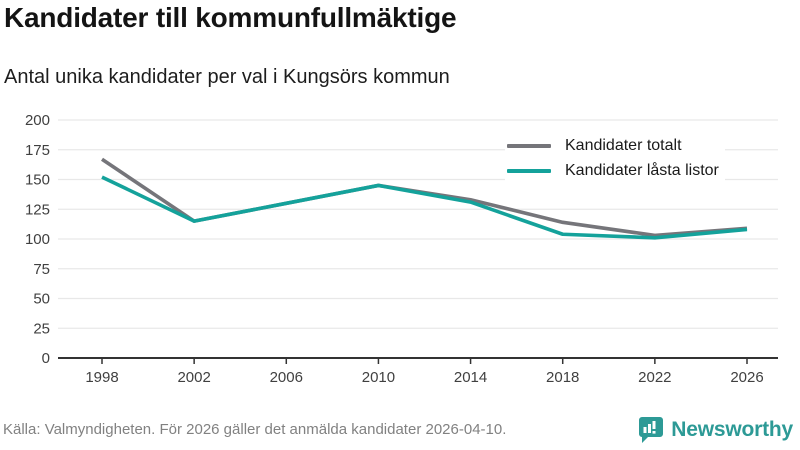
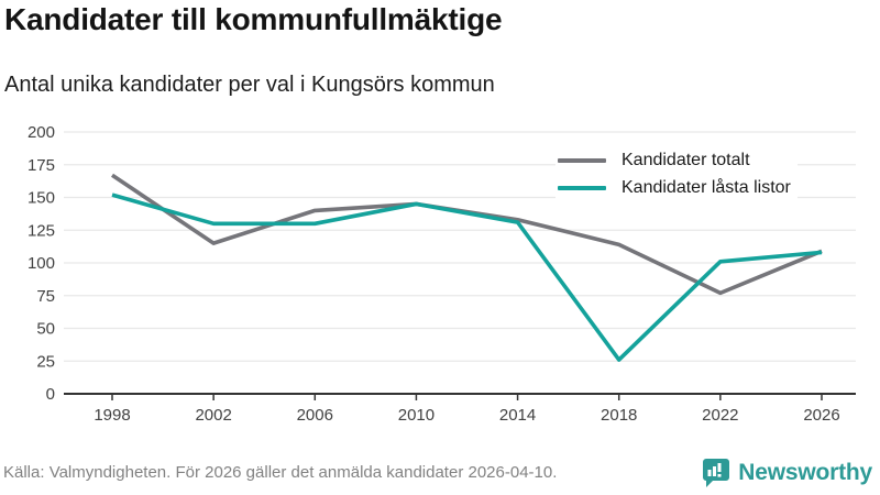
Kandidater låsta listor/2002: 115 -> 130
Kandidater totalt/2006: 130 -> 140
Kandidater låsta listor/2018: 104 -> 26
Kandidater totalt/2022: 103 -> 77
